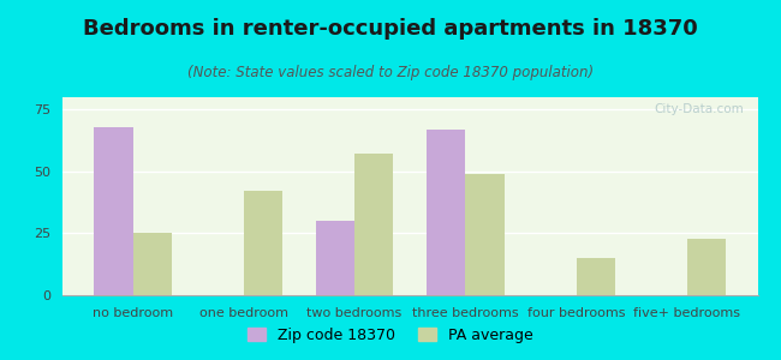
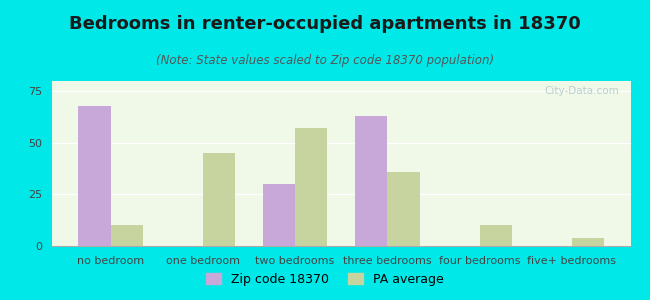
PA average/no bedroom: 25 -> 10
PA average/one bedroom: 42 -> 45
Zip code 18370/three bedrooms: 67 -> 63
PA average/three bedrooms: 49 -> 36
PA average/four bedrooms: 15 -> 10
PA average/five+ bedrooms: 23 -> 4
